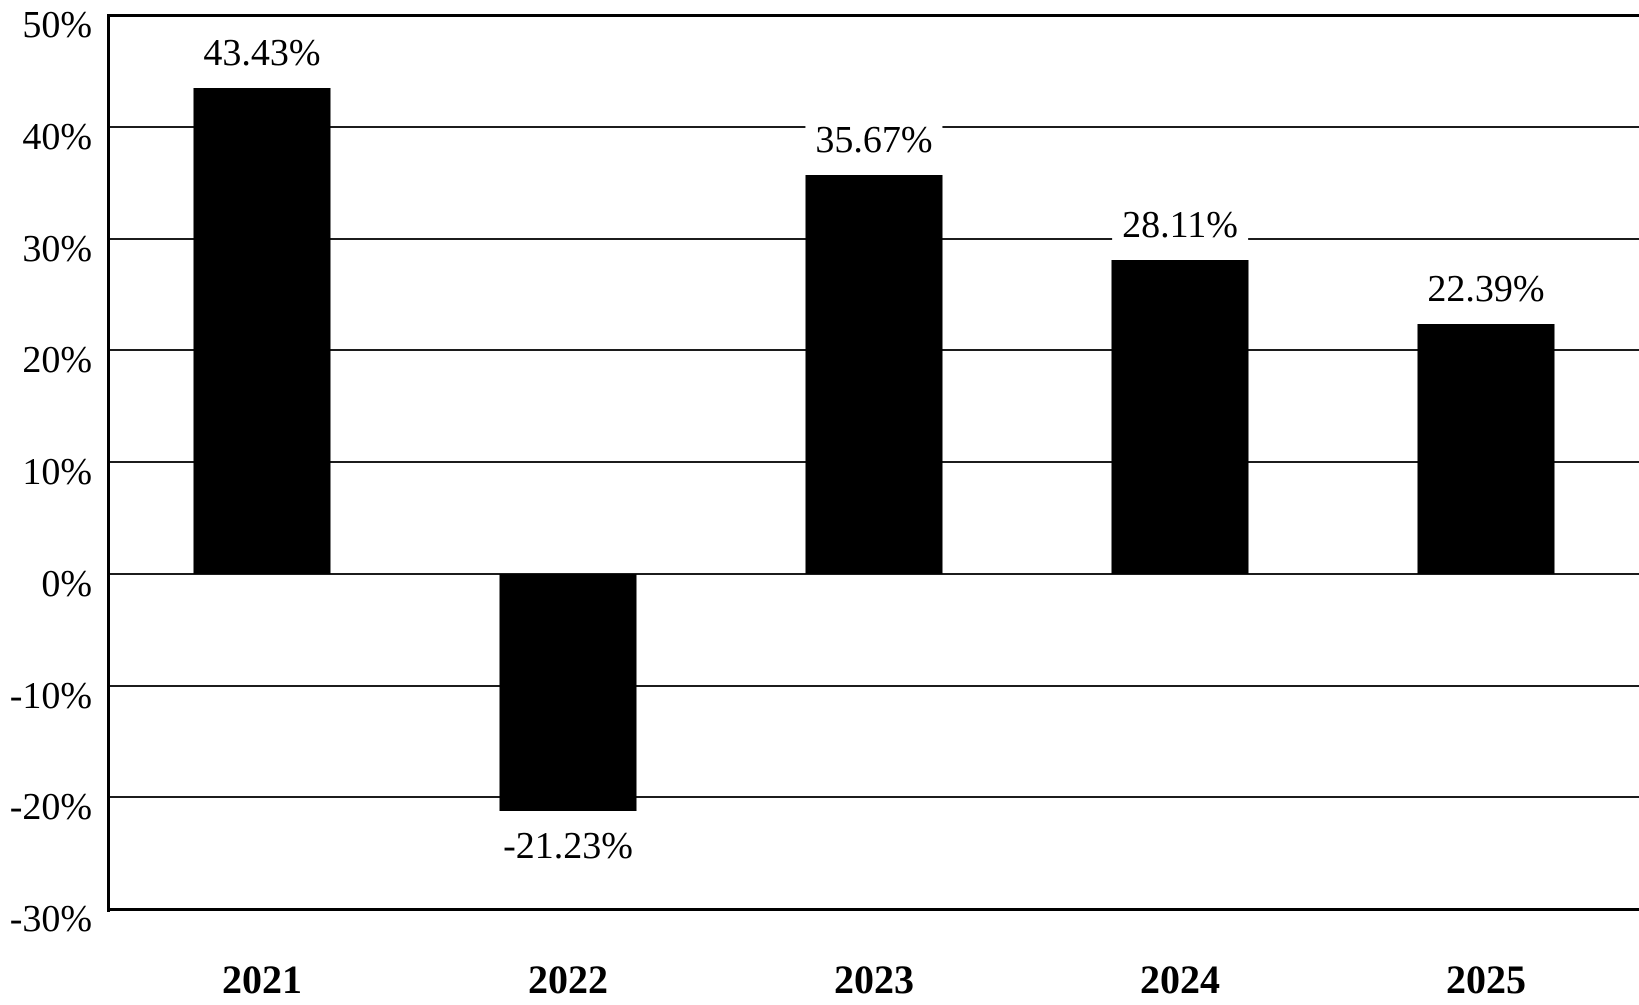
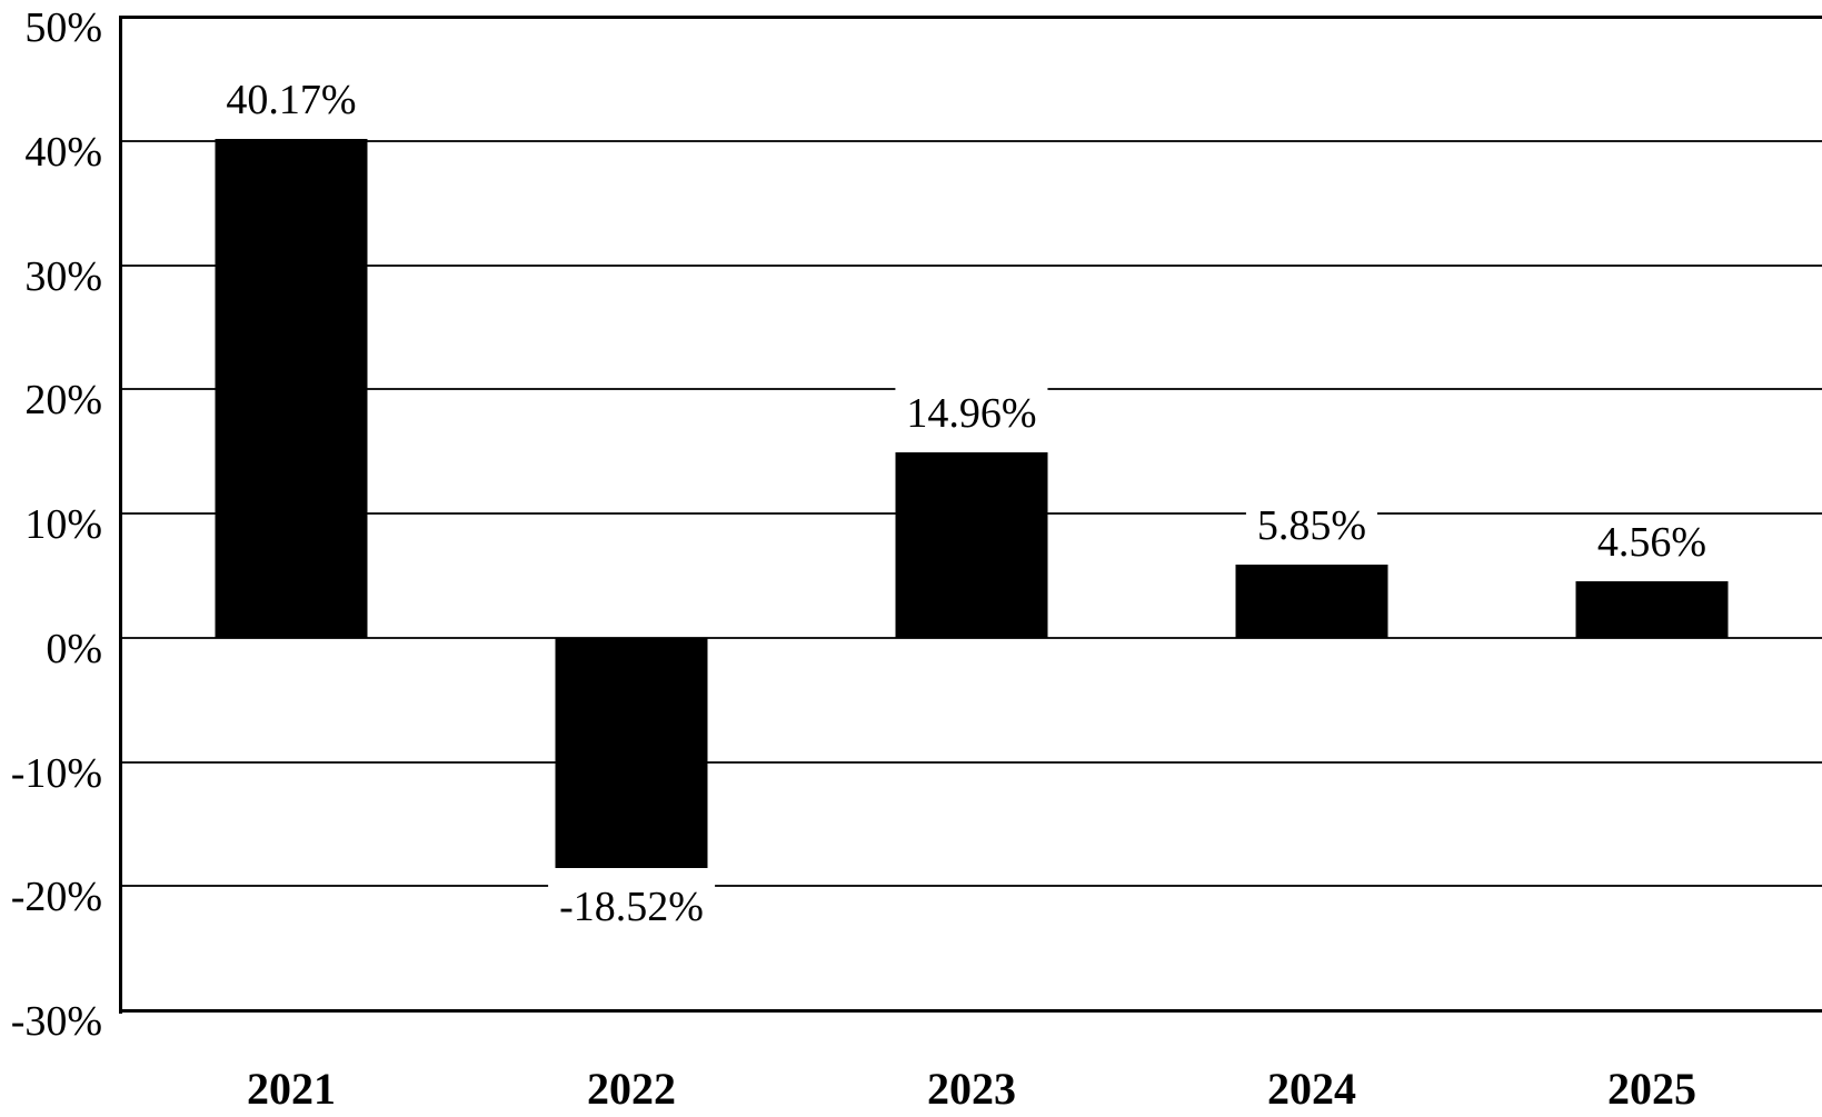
2021: 43.43% -> 40.17%
2022: -21.23% -> -18.52%
2023: 35.67% -> 14.96%
2024: 28.11% -> 5.85%
2025: 22.39% -> 4.56%
